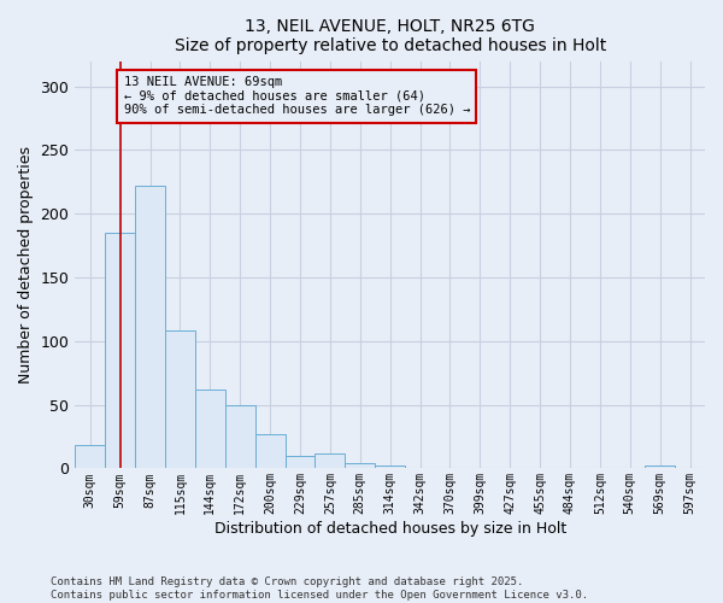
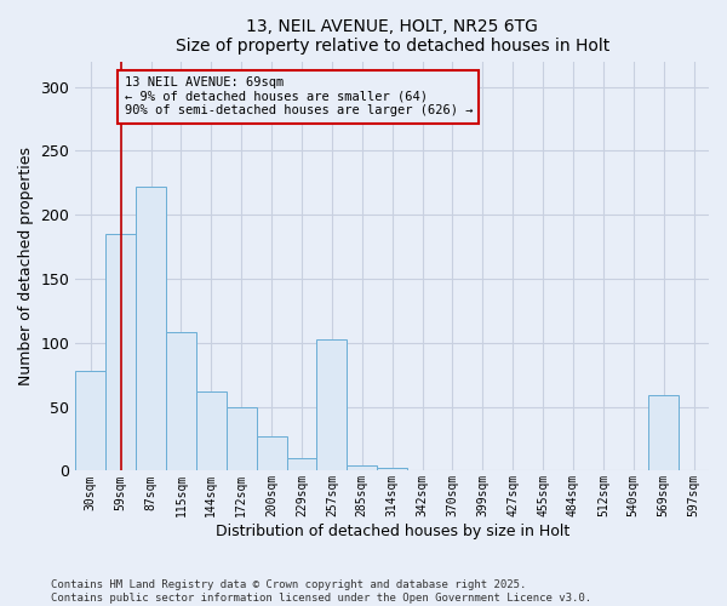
30sqm: 18 -> 78
257sqm: 12 -> 103
569sqm: 2 -> 59
